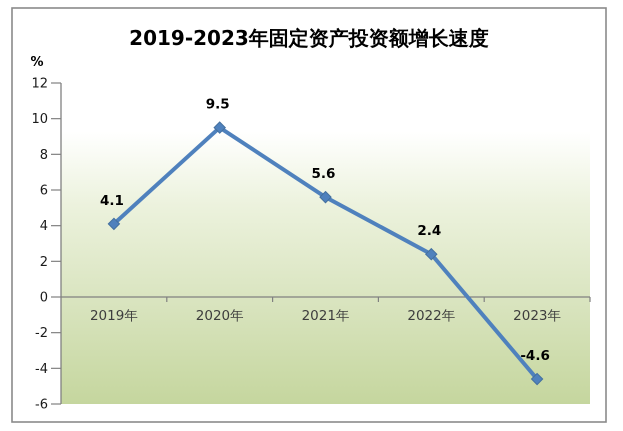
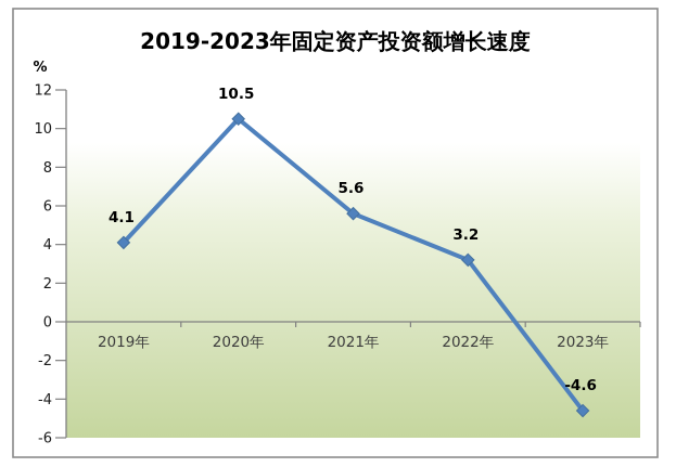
2020年: 9.5 -> 10.5
2022年: 2.4 -> 3.2
